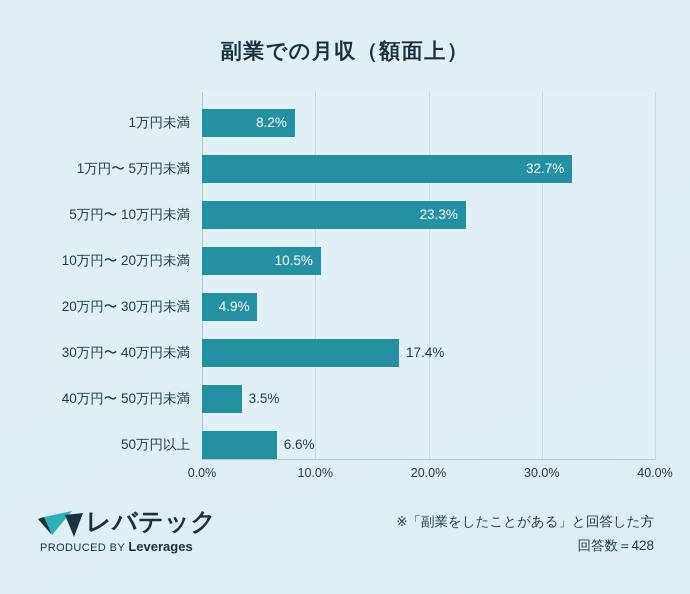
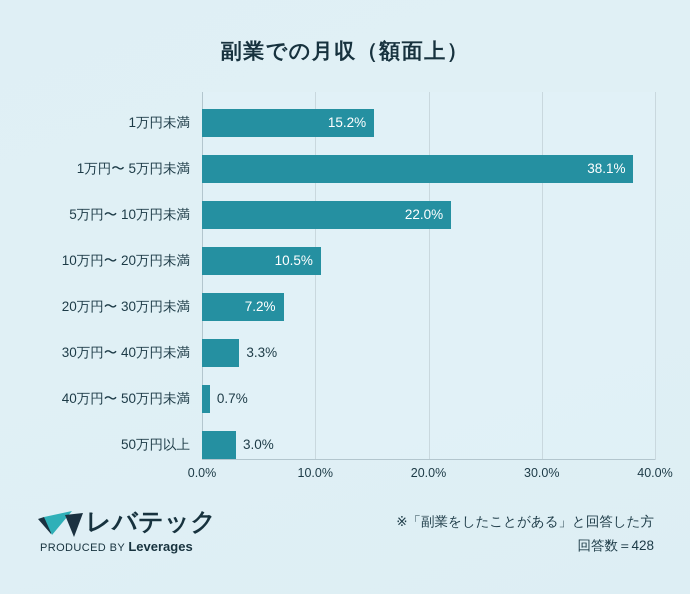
1万円未満: 8.2% -> 15.2%
1万円〜 5万円未満: 32.7% -> 38.1%
5万円〜 10万円未満: 23.3% -> 22.0%
20万円〜 30万円未満: 4.9% -> 7.2%
30万円〜 40万円未満: 17.4% -> 3.3%
40万円〜 50万円未満: 3.5% -> 0.7%
50万円以上: 6.6% -> 3.0%
